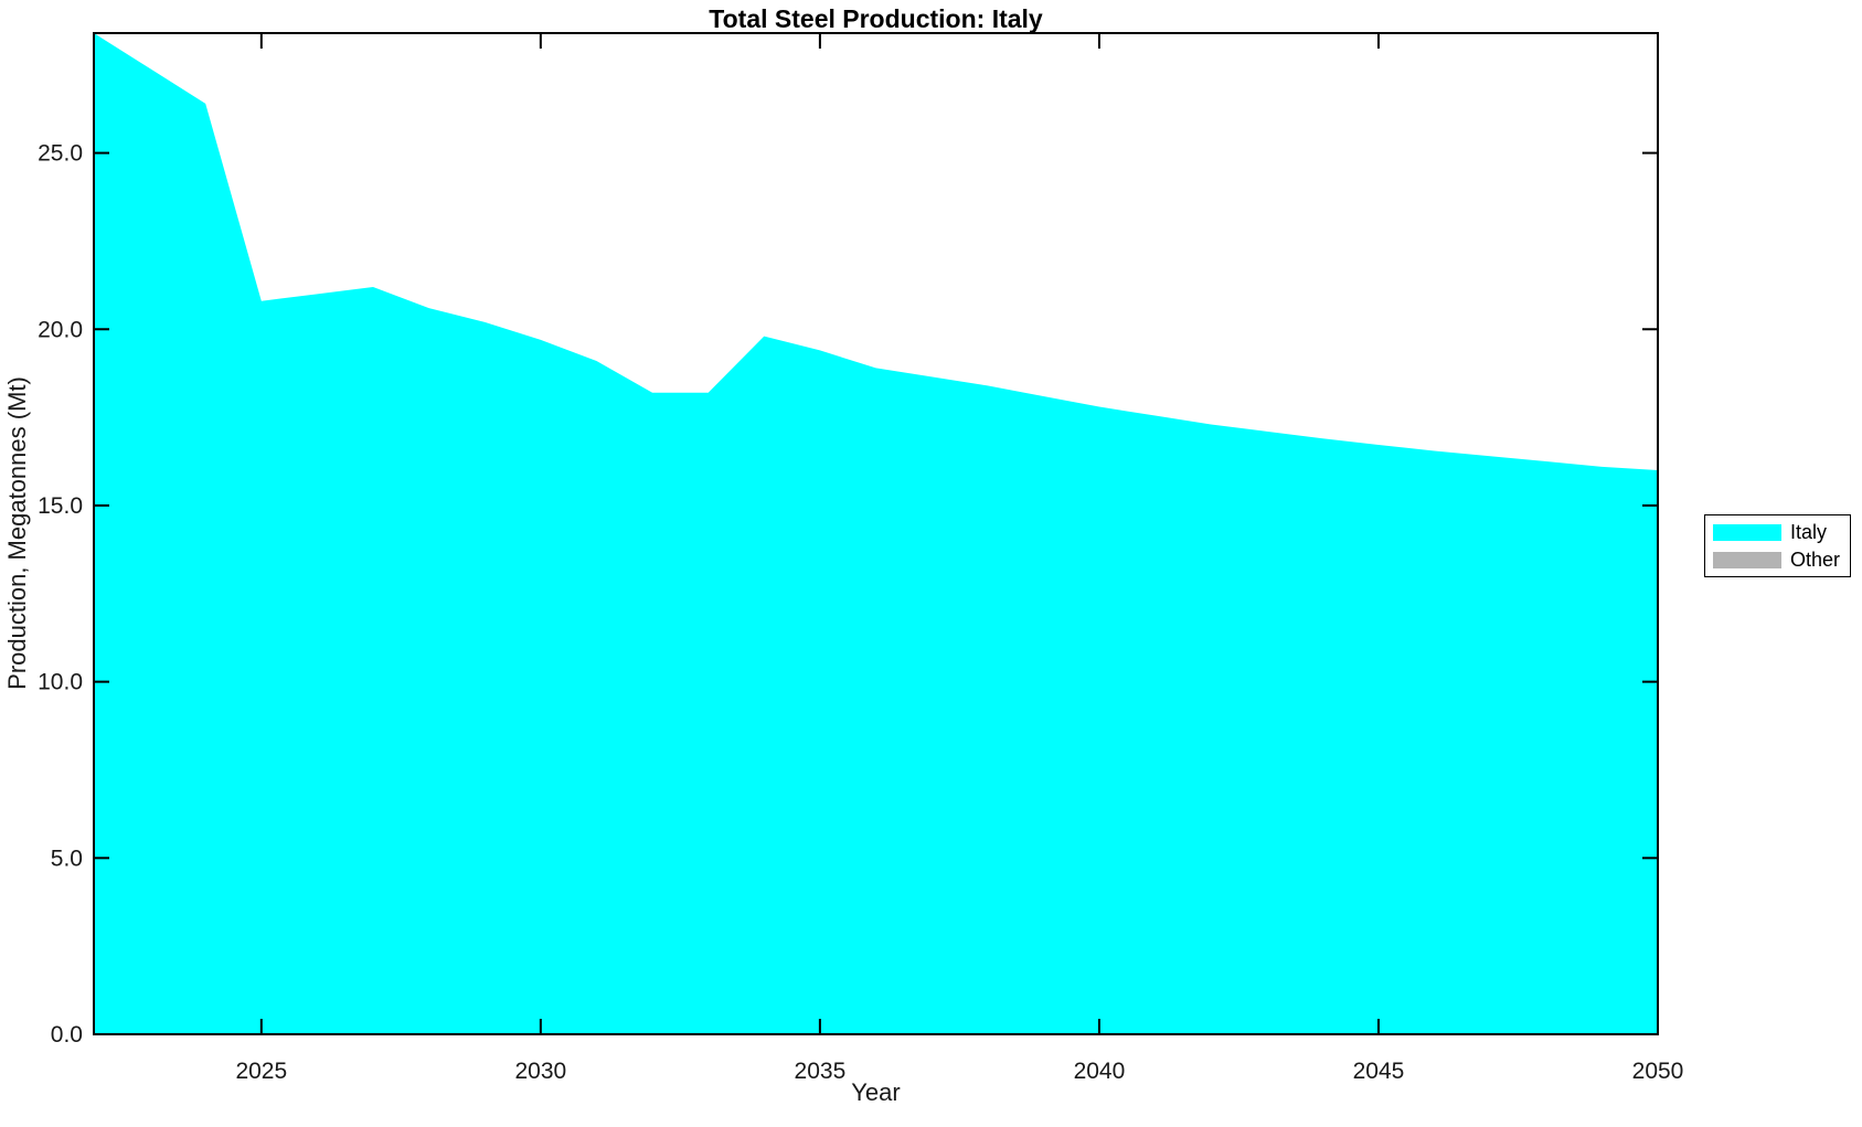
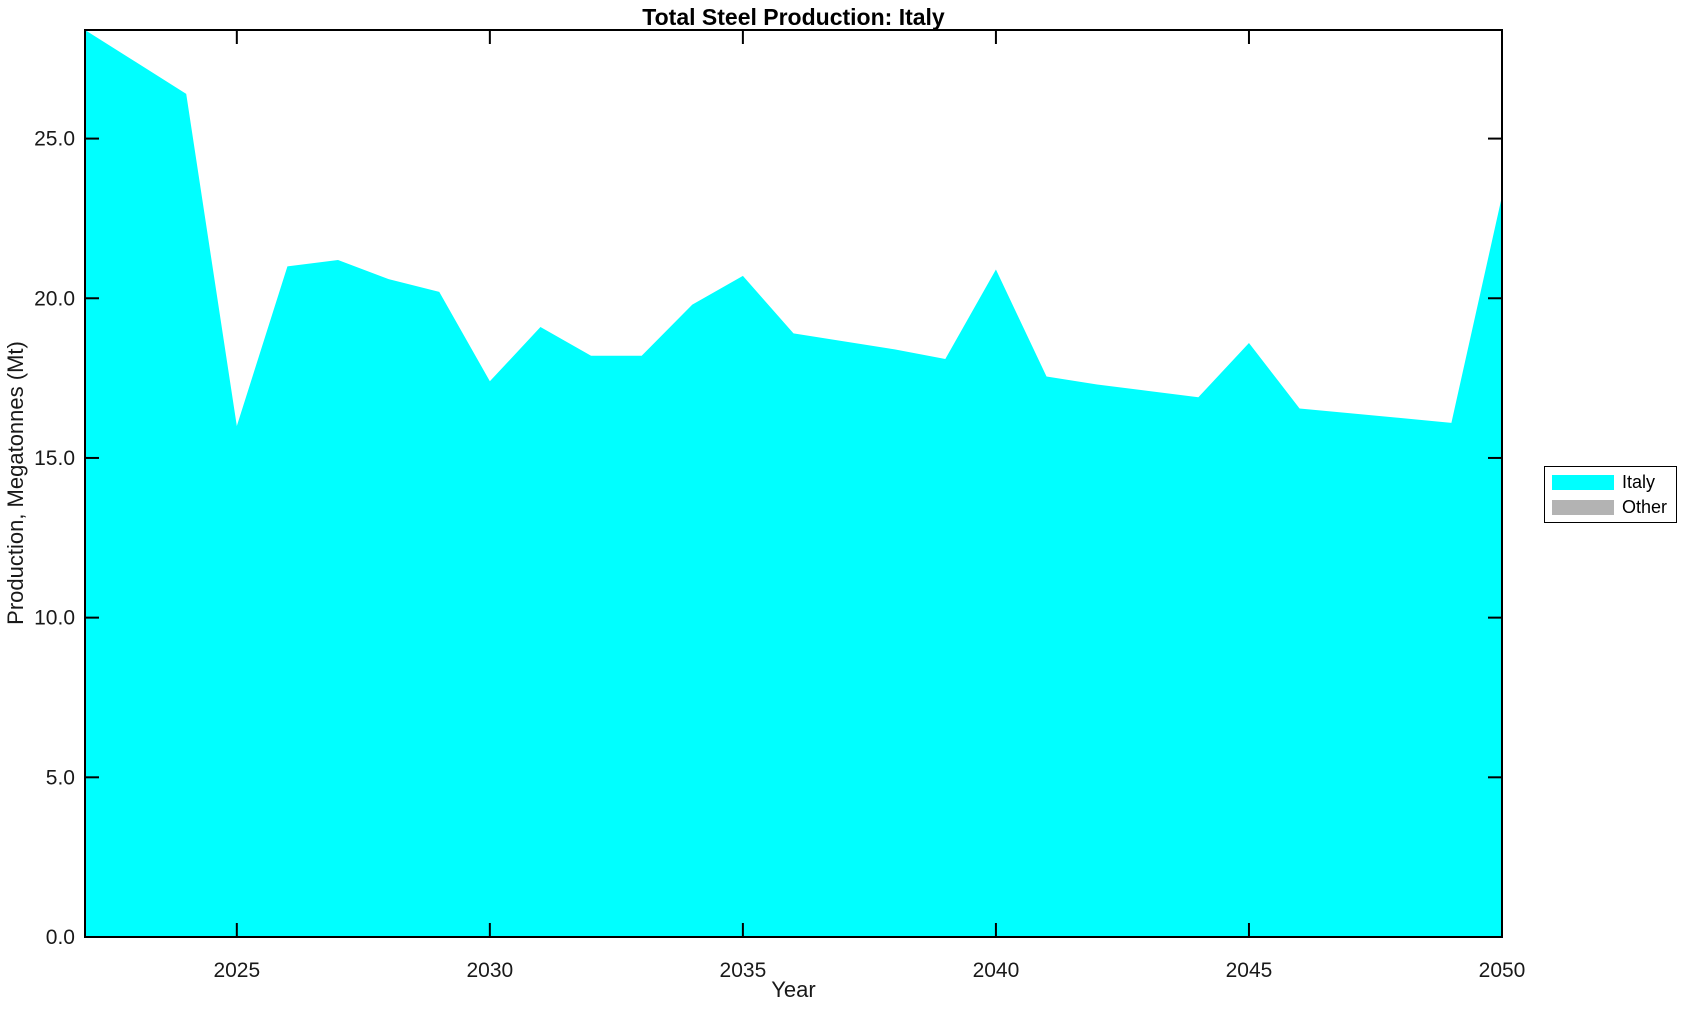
2025: 20.8 -> 16.0
2030: 19.7 -> 17.4
2035: 19.4 -> 20.7
2040: 17.8 -> 20.9
2045: 16.7 -> 18.6
2050: 16.0 -> 23.2
